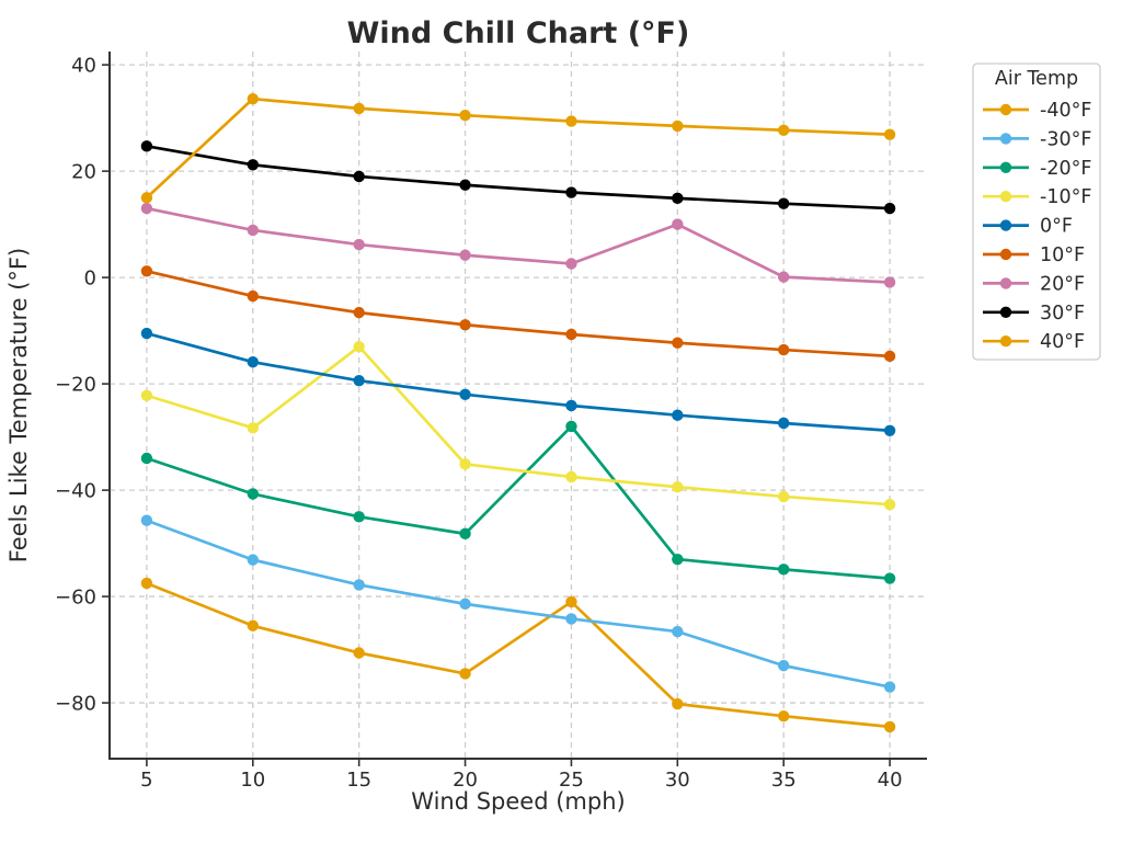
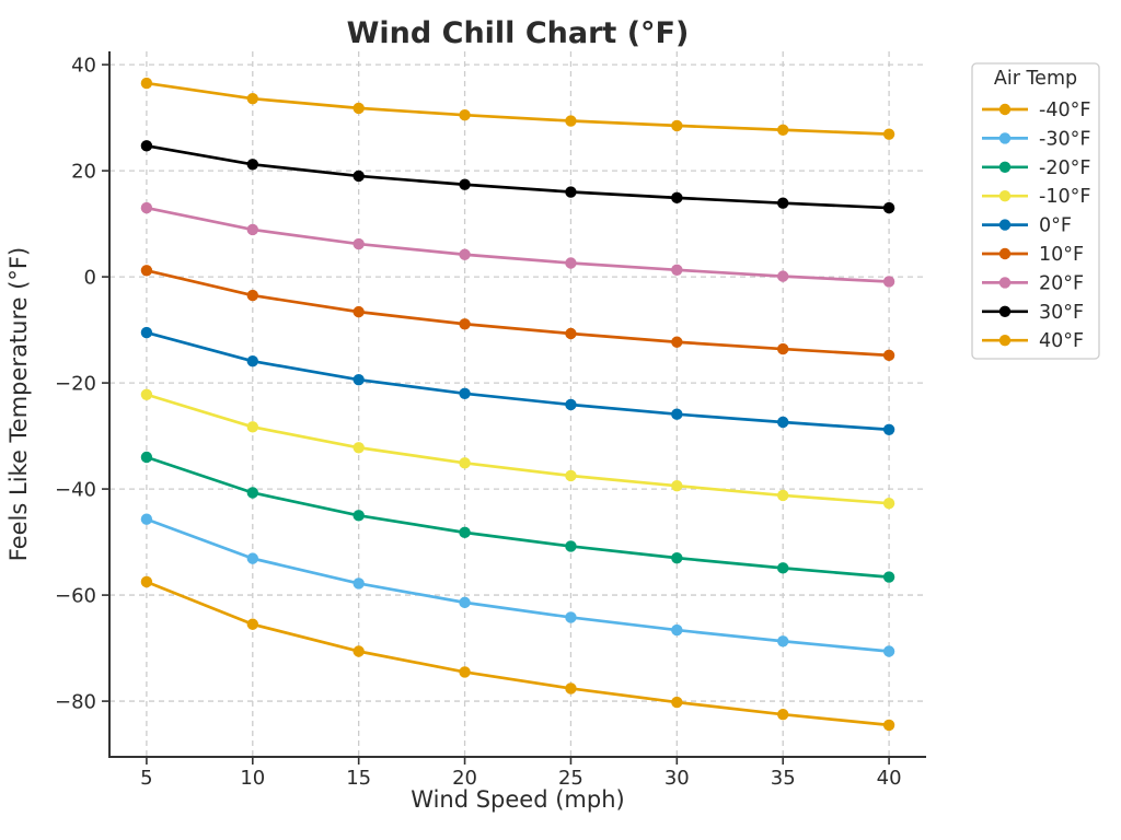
40°F/5: 15 -> 36
-10°F/15: -13 -> -32
-40°F/25: -61 -> -78
-20°F/25: -28 -> -51
20°F/30: 10 -> 1
-30°F/35: -73 -> -69
-30°F/40: -77 -> -71
